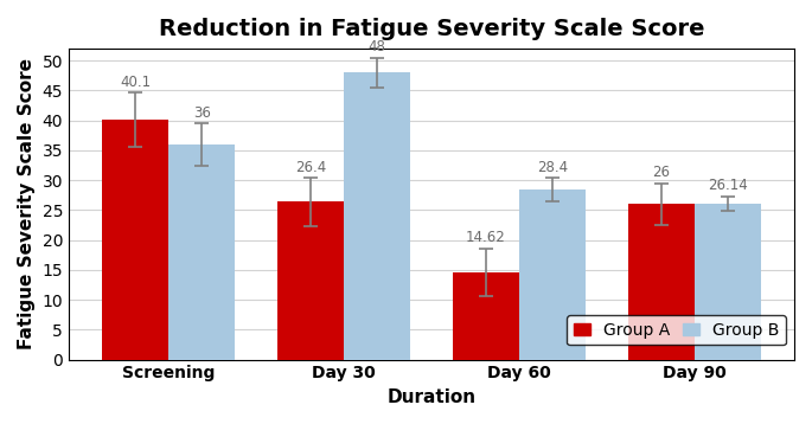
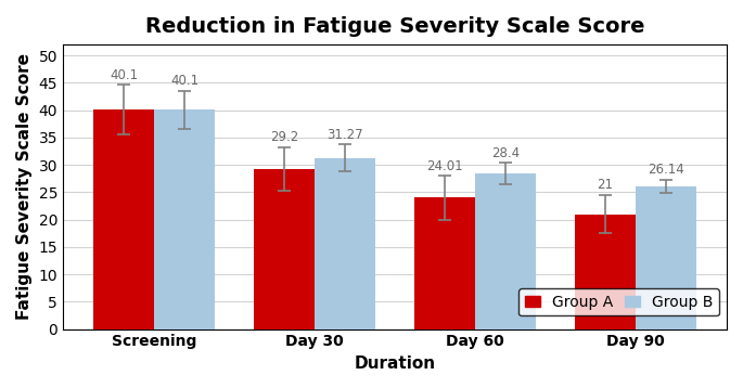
Group B/Screening: 36 -> 40.1
Group A/Day 30: 26.4 -> 29.2
Group B/Day 30: 48 -> 31.27
Group A/Day 60: 14.62 -> 24.01
Group A/Day 90: 26 -> 21
